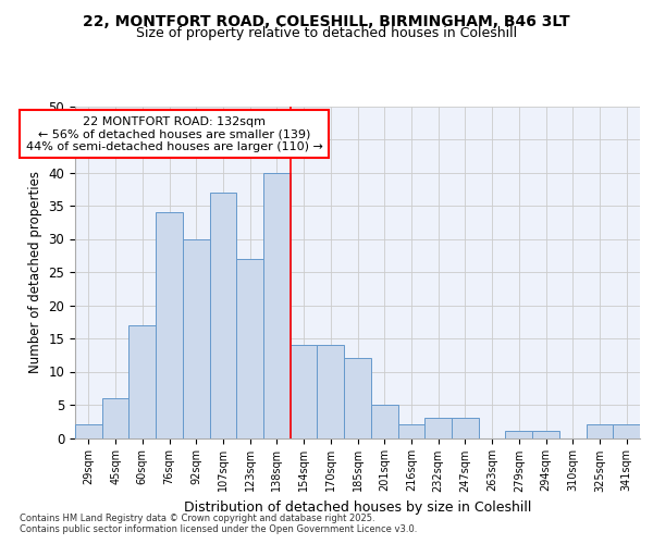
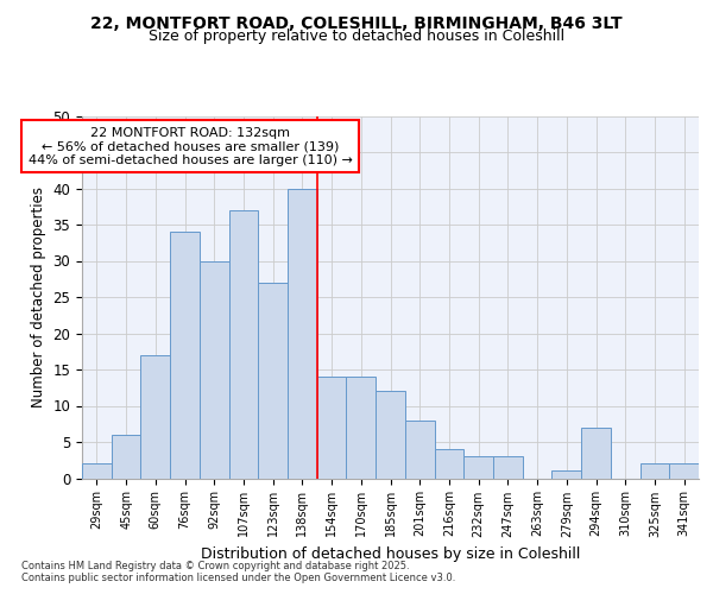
201sqm: 5 -> 8
216sqm: 2 -> 4
294sqm: 1 -> 7
